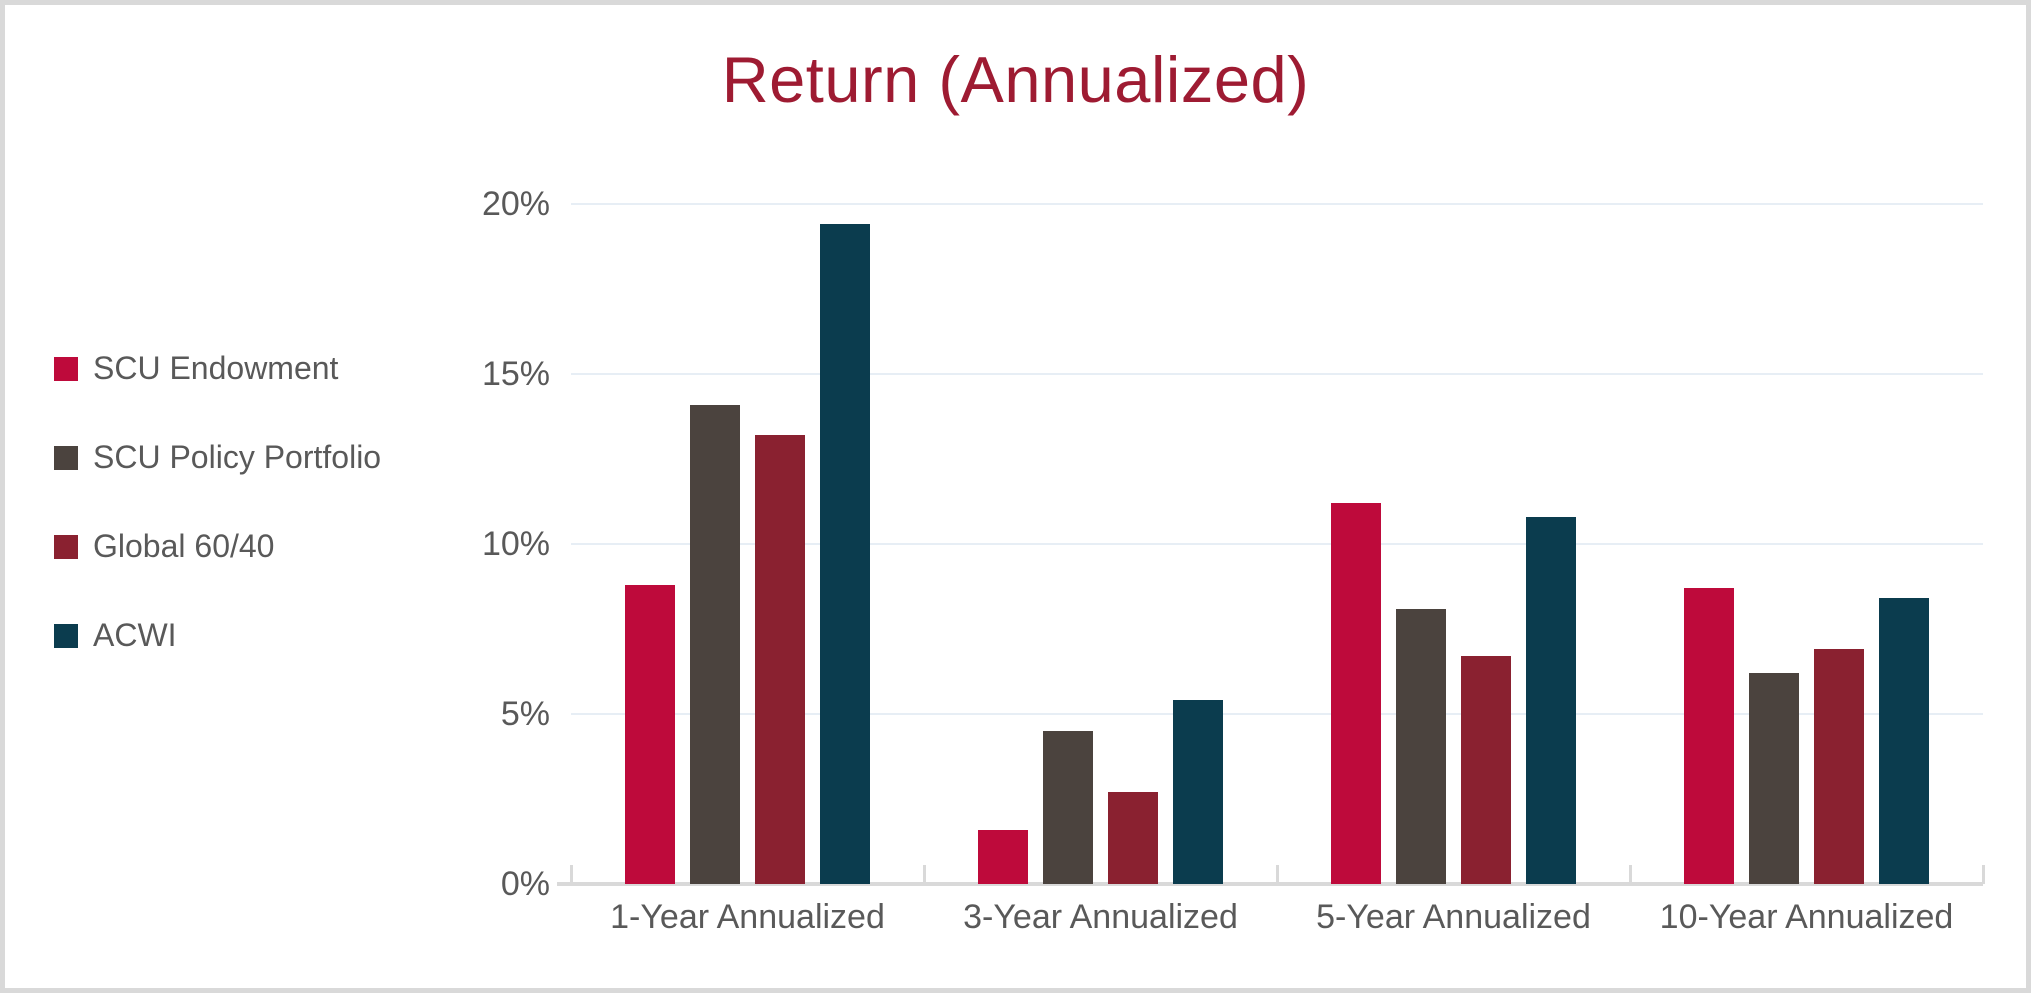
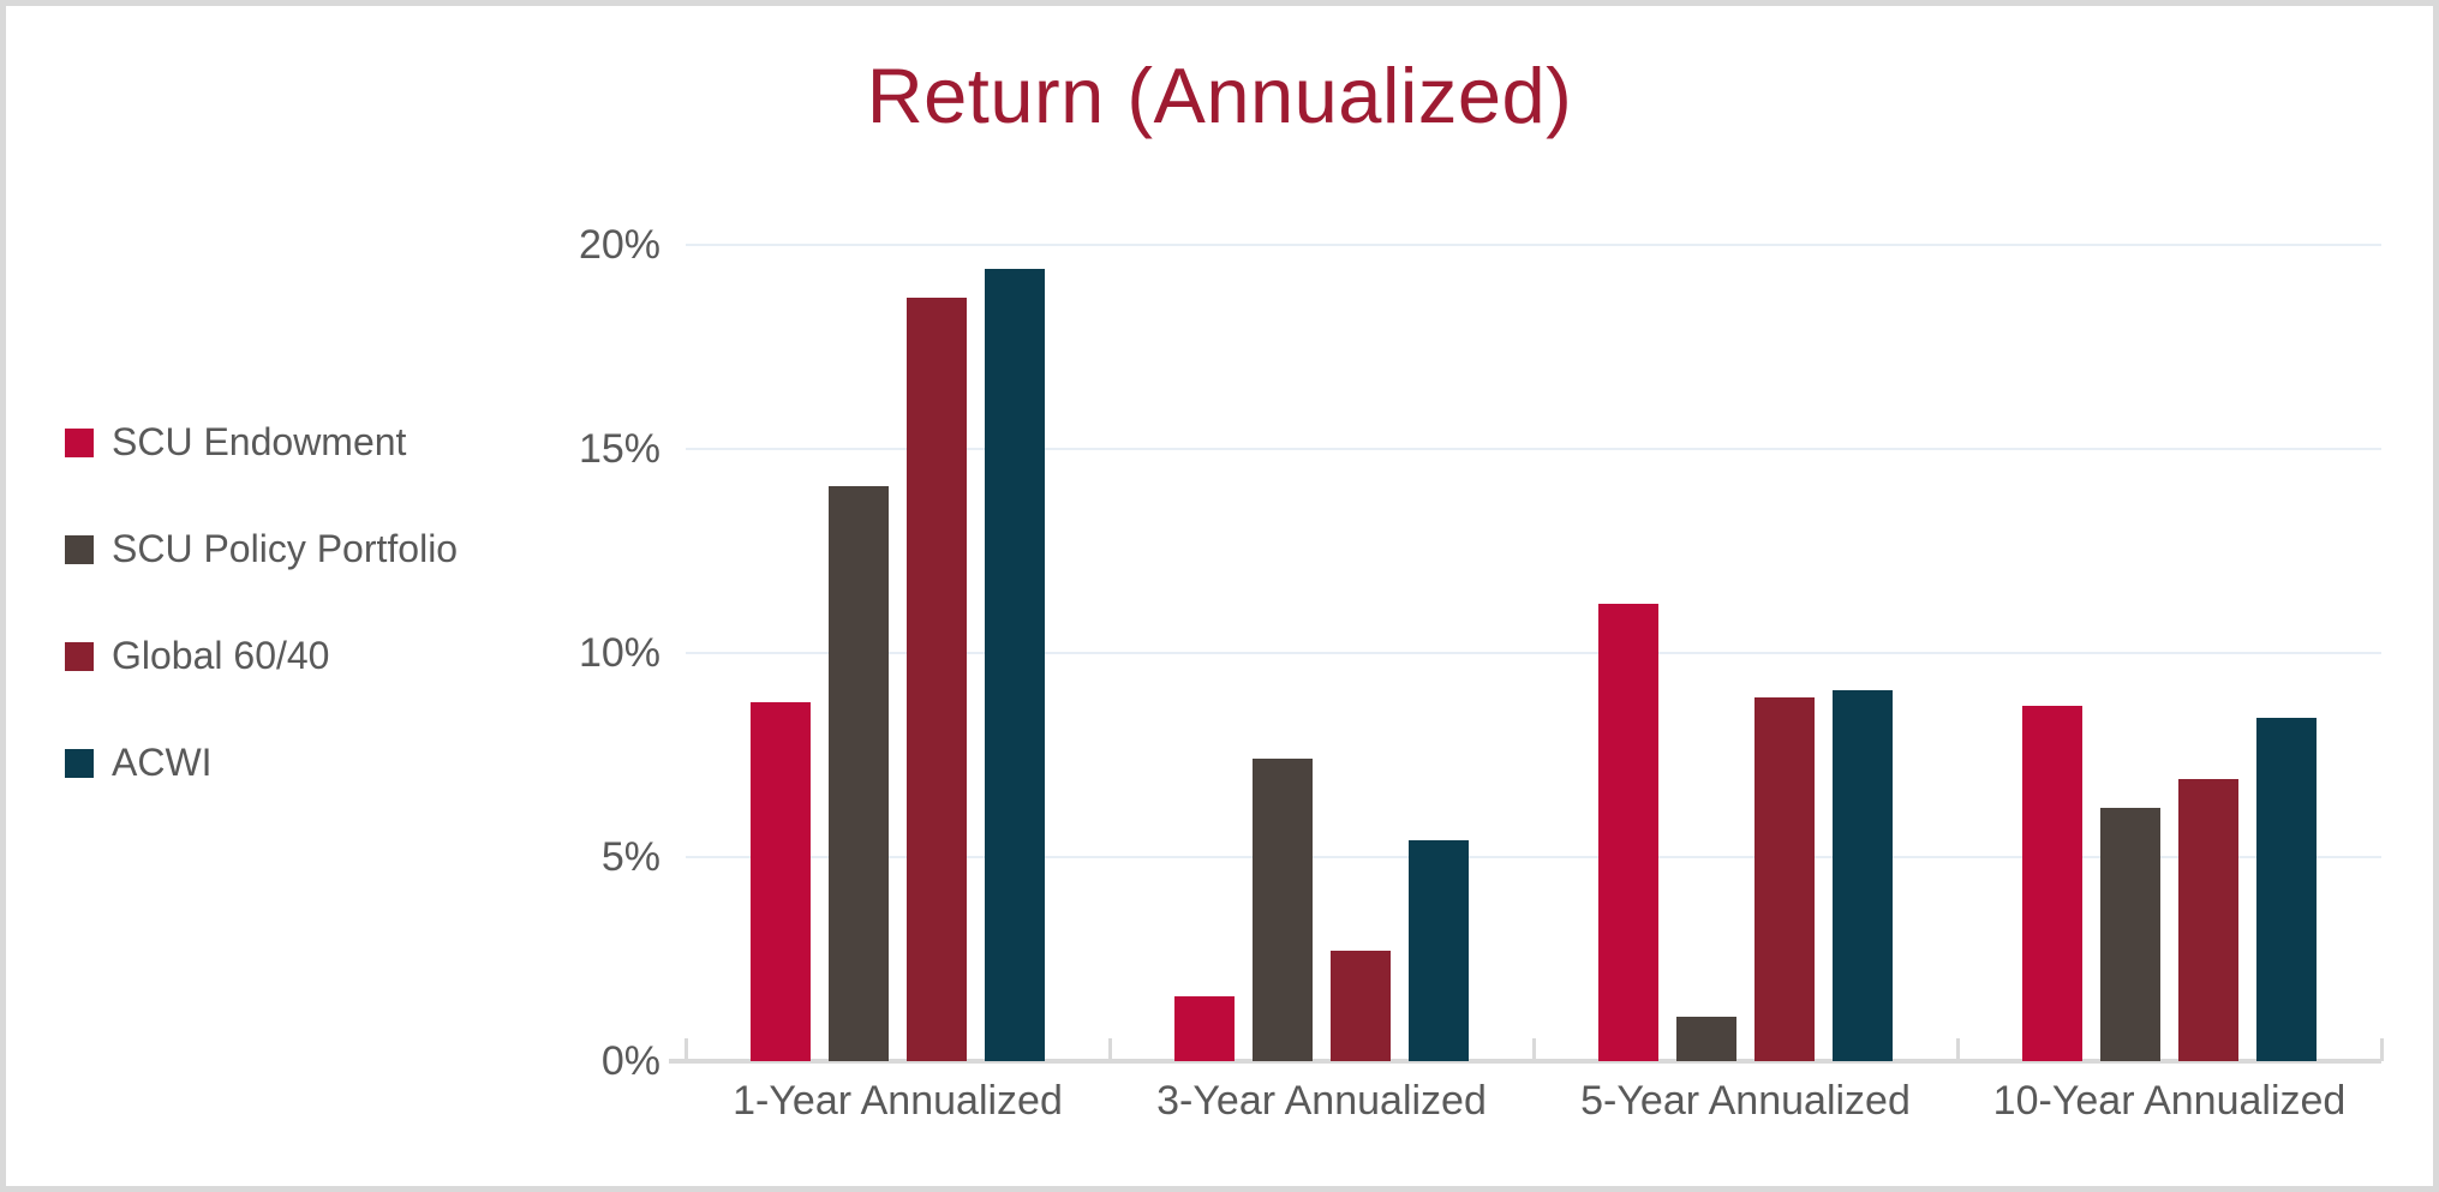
Global 60/40/1-Year Annualized: 13.2% -> 18.7%
SCU Policy Portfolio/3-Year Annualized: 4.5% -> 7.4%
SCU Policy Portfolio/5-Year Annualized: 8.1% -> 1.1%
Global 60/40/5-Year Annualized: 6.7% -> 8.9%
ACWI/5-Year Annualized: 10.8% -> 9.1%
